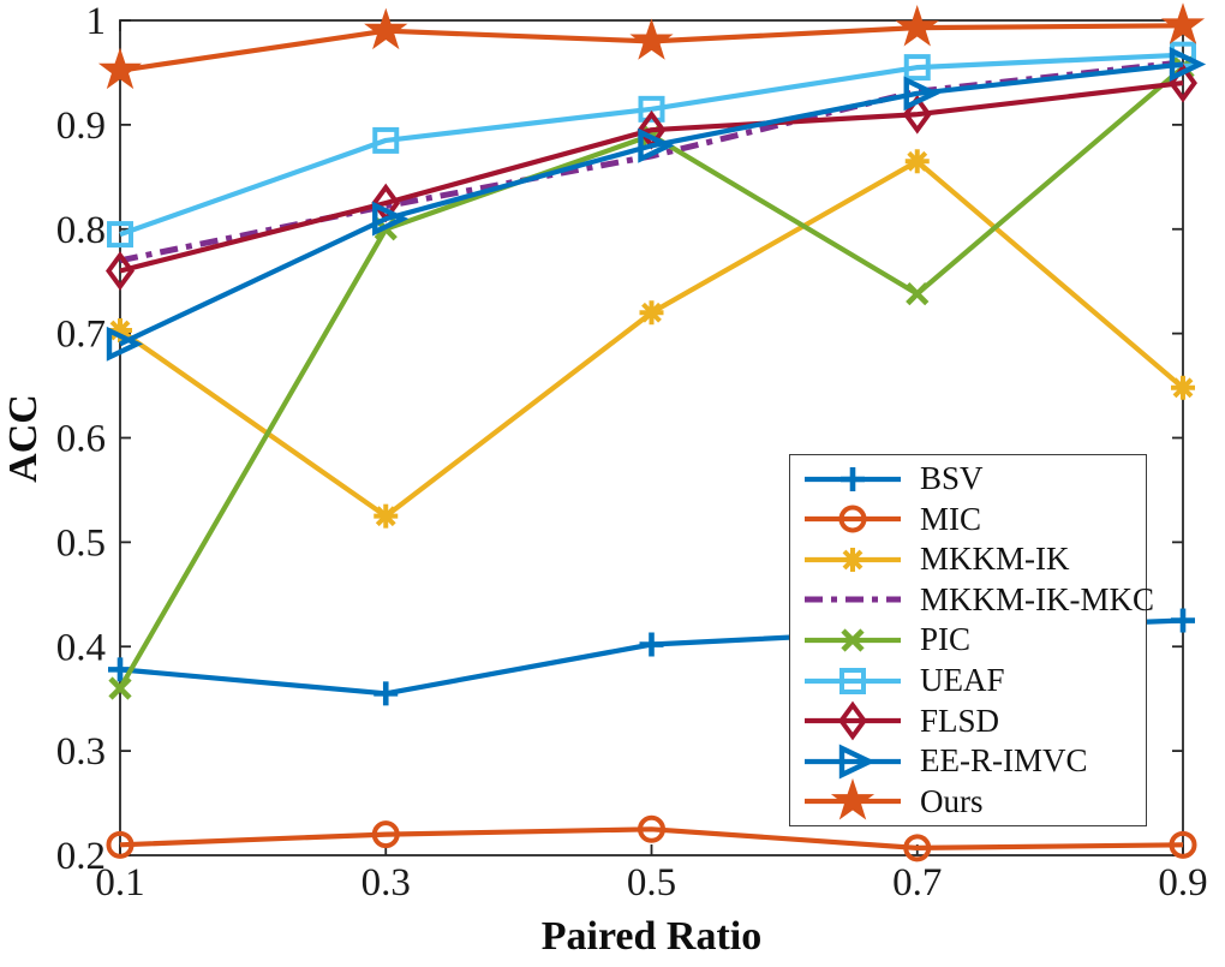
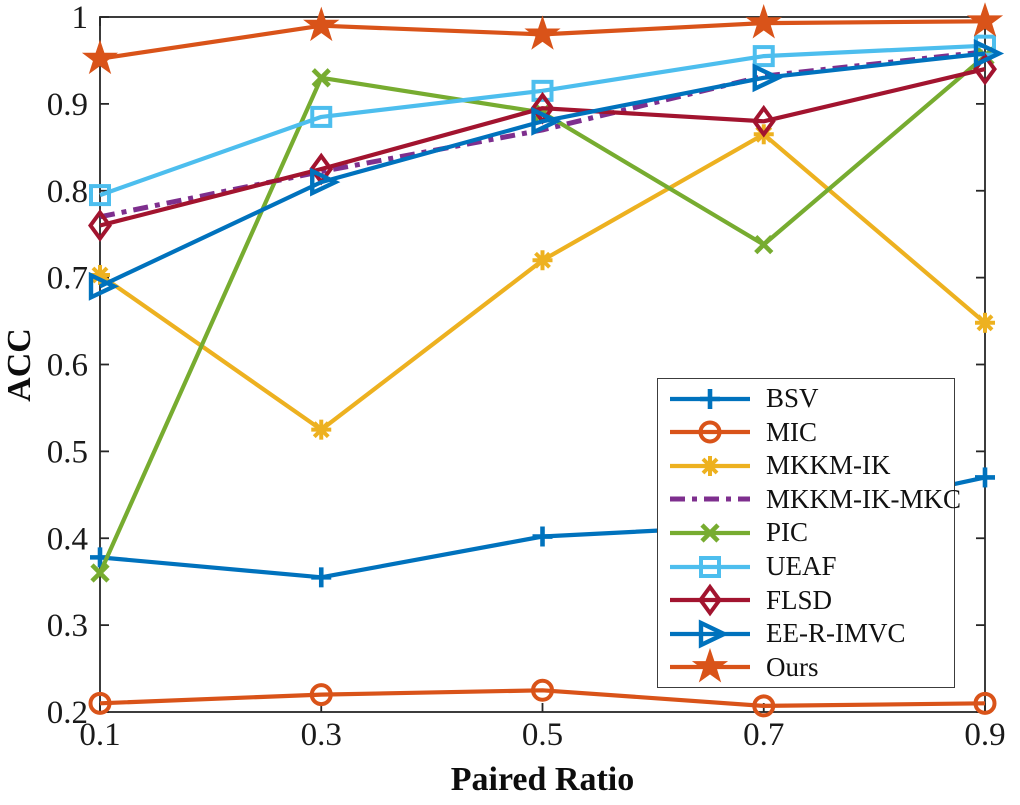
PIC/0.3: 0.80 -> 0.93
FLSD/0.7: 0.91 -> 0.88
BSV/0.9: 0.42 -> 0.47
